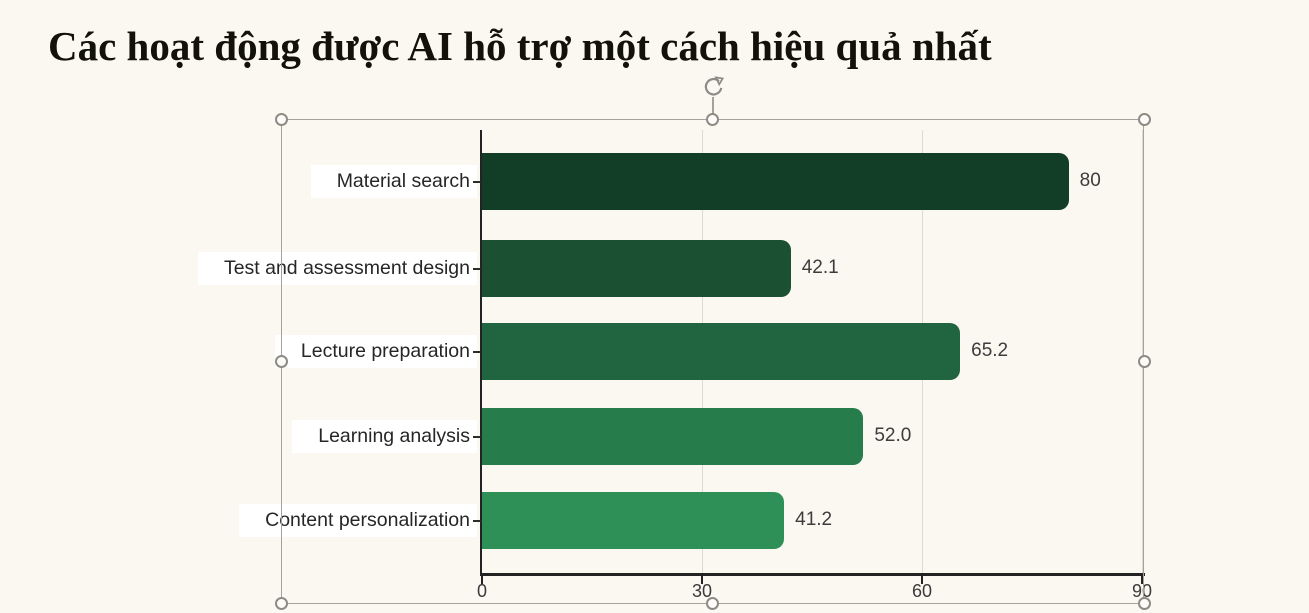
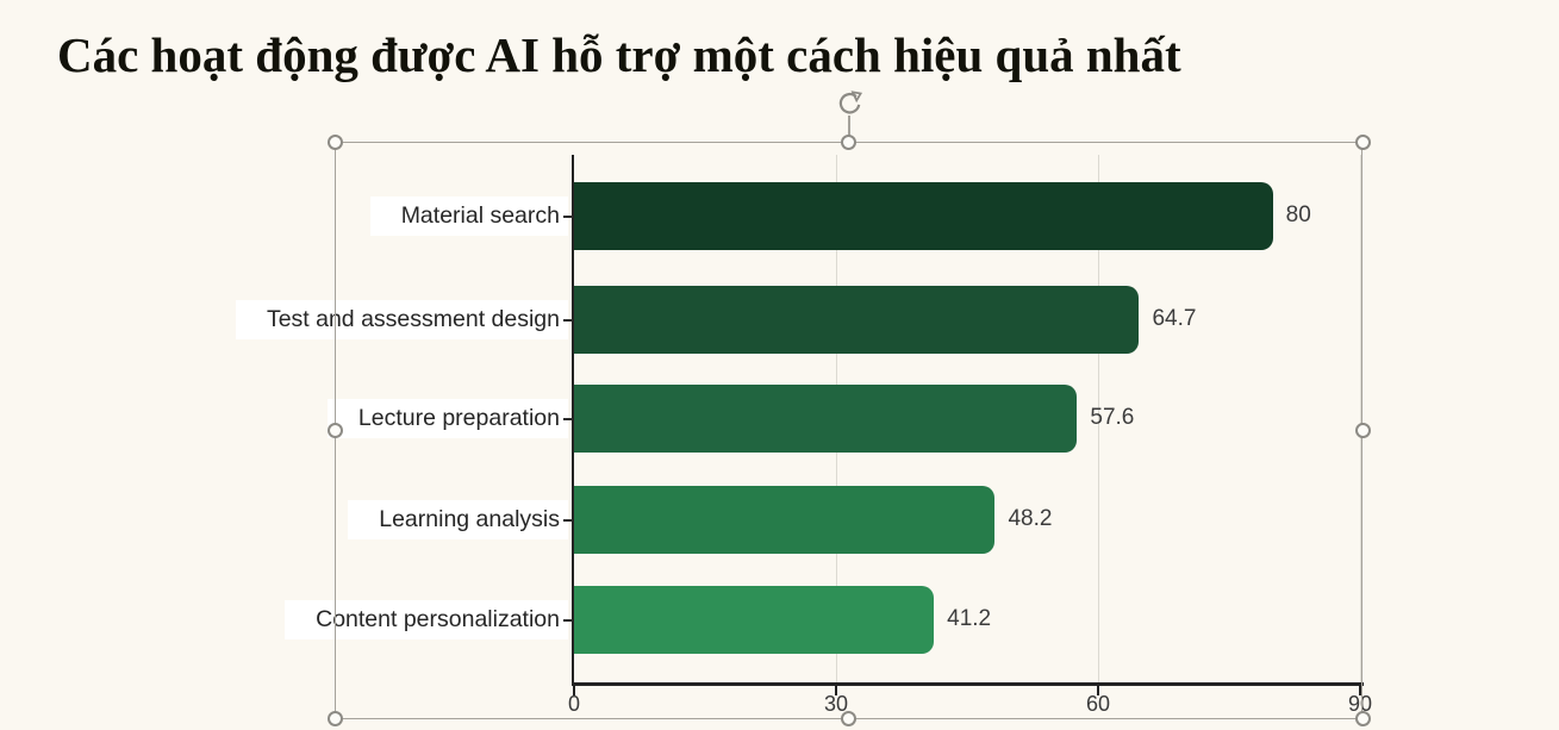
Test and assessment design: 42.1 -> 64.7
Lecture preparation: 65.2 -> 57.6
Learning analysis: 52.0 -> 48.2
